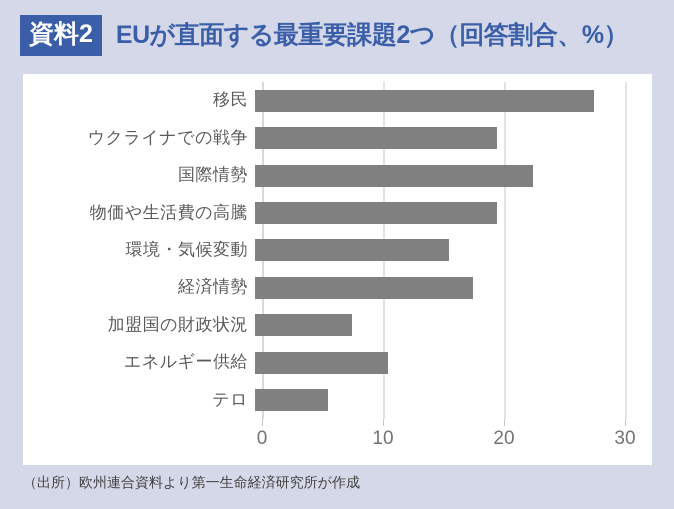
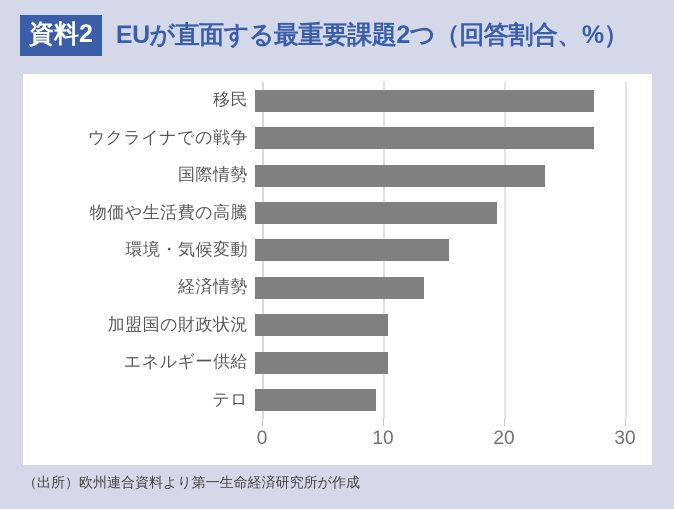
ウクライナでの戦争: 20 -> 28
国際情勢: 23 -> 24
経済情勢: 18 -> 14
加盟国の財政状況: 8 -> 11
テロ: 6 -> 10
